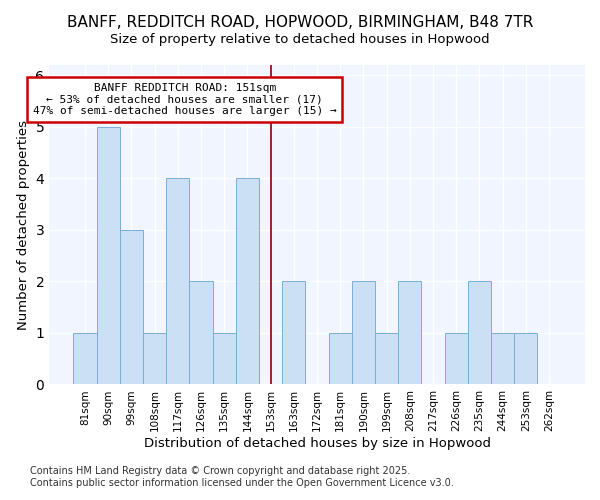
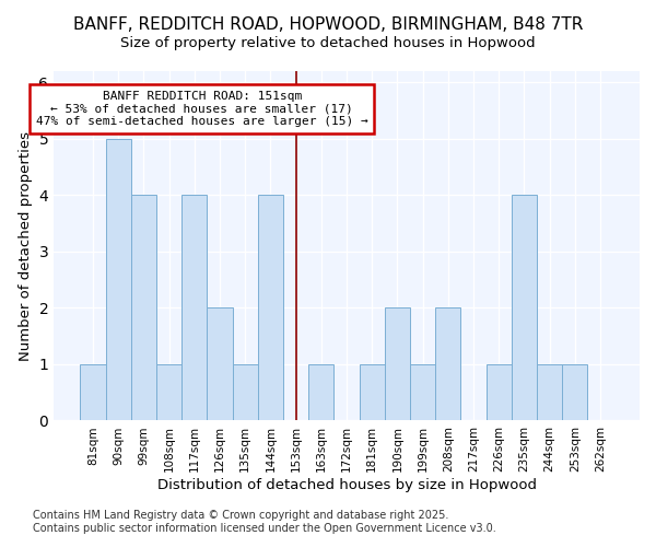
99sqm: 3 -> 4
163sqm: 2 -> 1
235sqm: 2 -> 4
